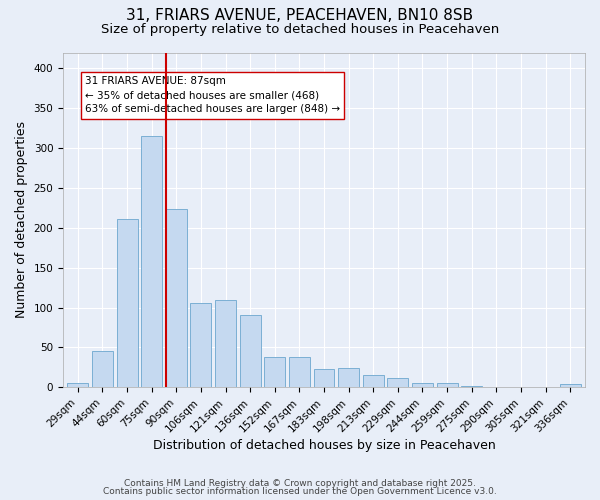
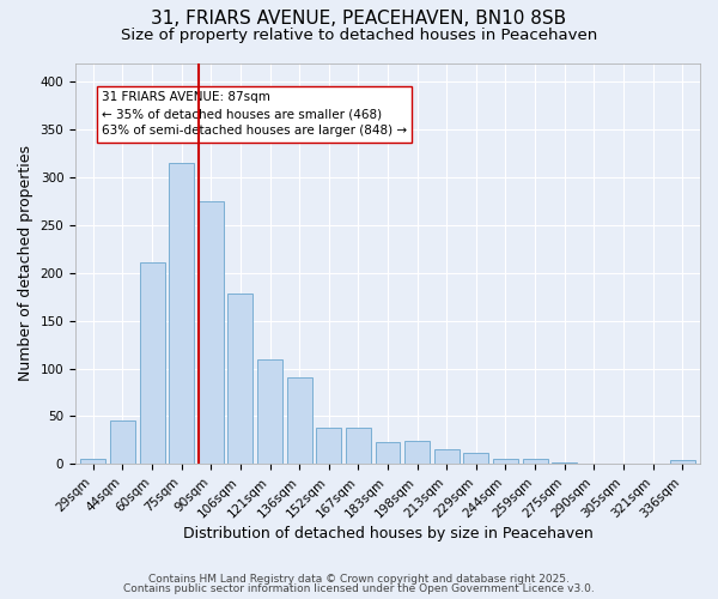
90sqm: 224 -> 275
106sqm: 106 -> 179
